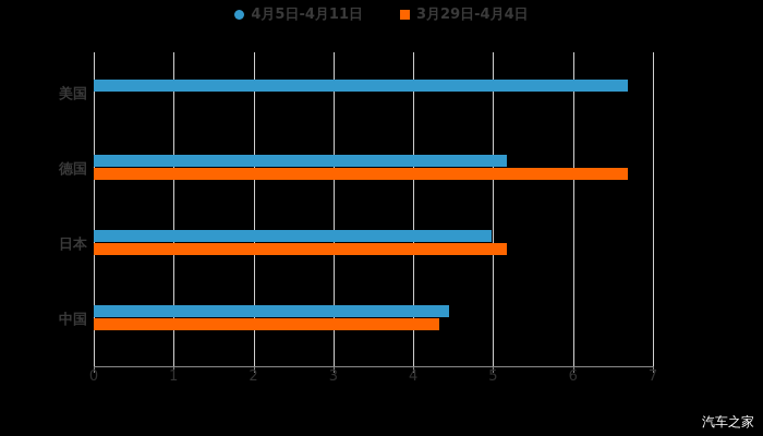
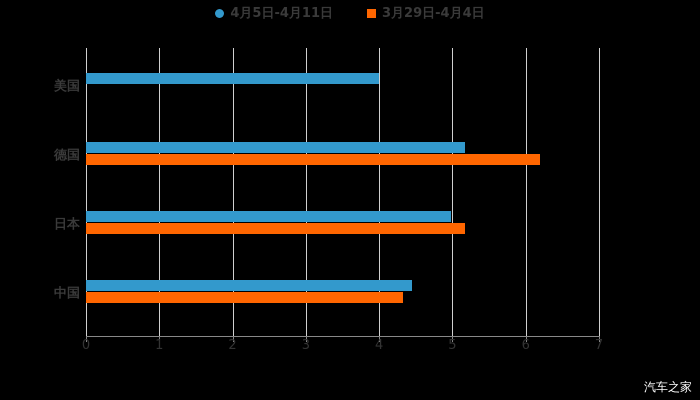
4月5日-4月11日/美国: 6.7 -> 4.0
3月29日-4月4日/德国: 6.7 -> 6.2
